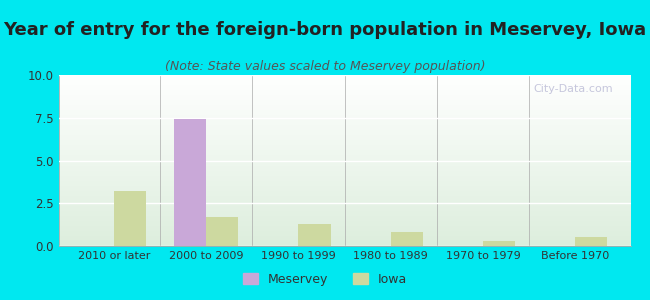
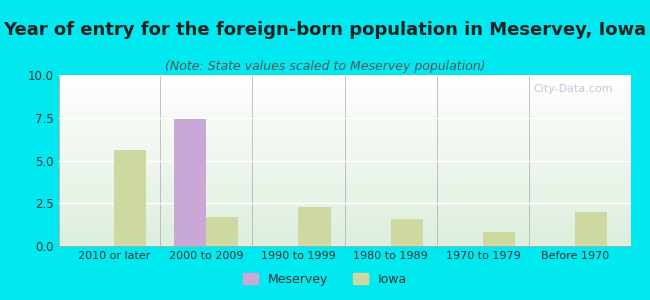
Iowa/2010 or later: 3.2 -> 5.6
Iowa/1990 to 1999: 1.3 -> 2.3
Iowa/1980 to 1989: 0.8 -> 1.6
Iowa/1970 to 1979: 0.3 -> 0.8
Iowa/Before 1970: 0.5 -> 2.0
